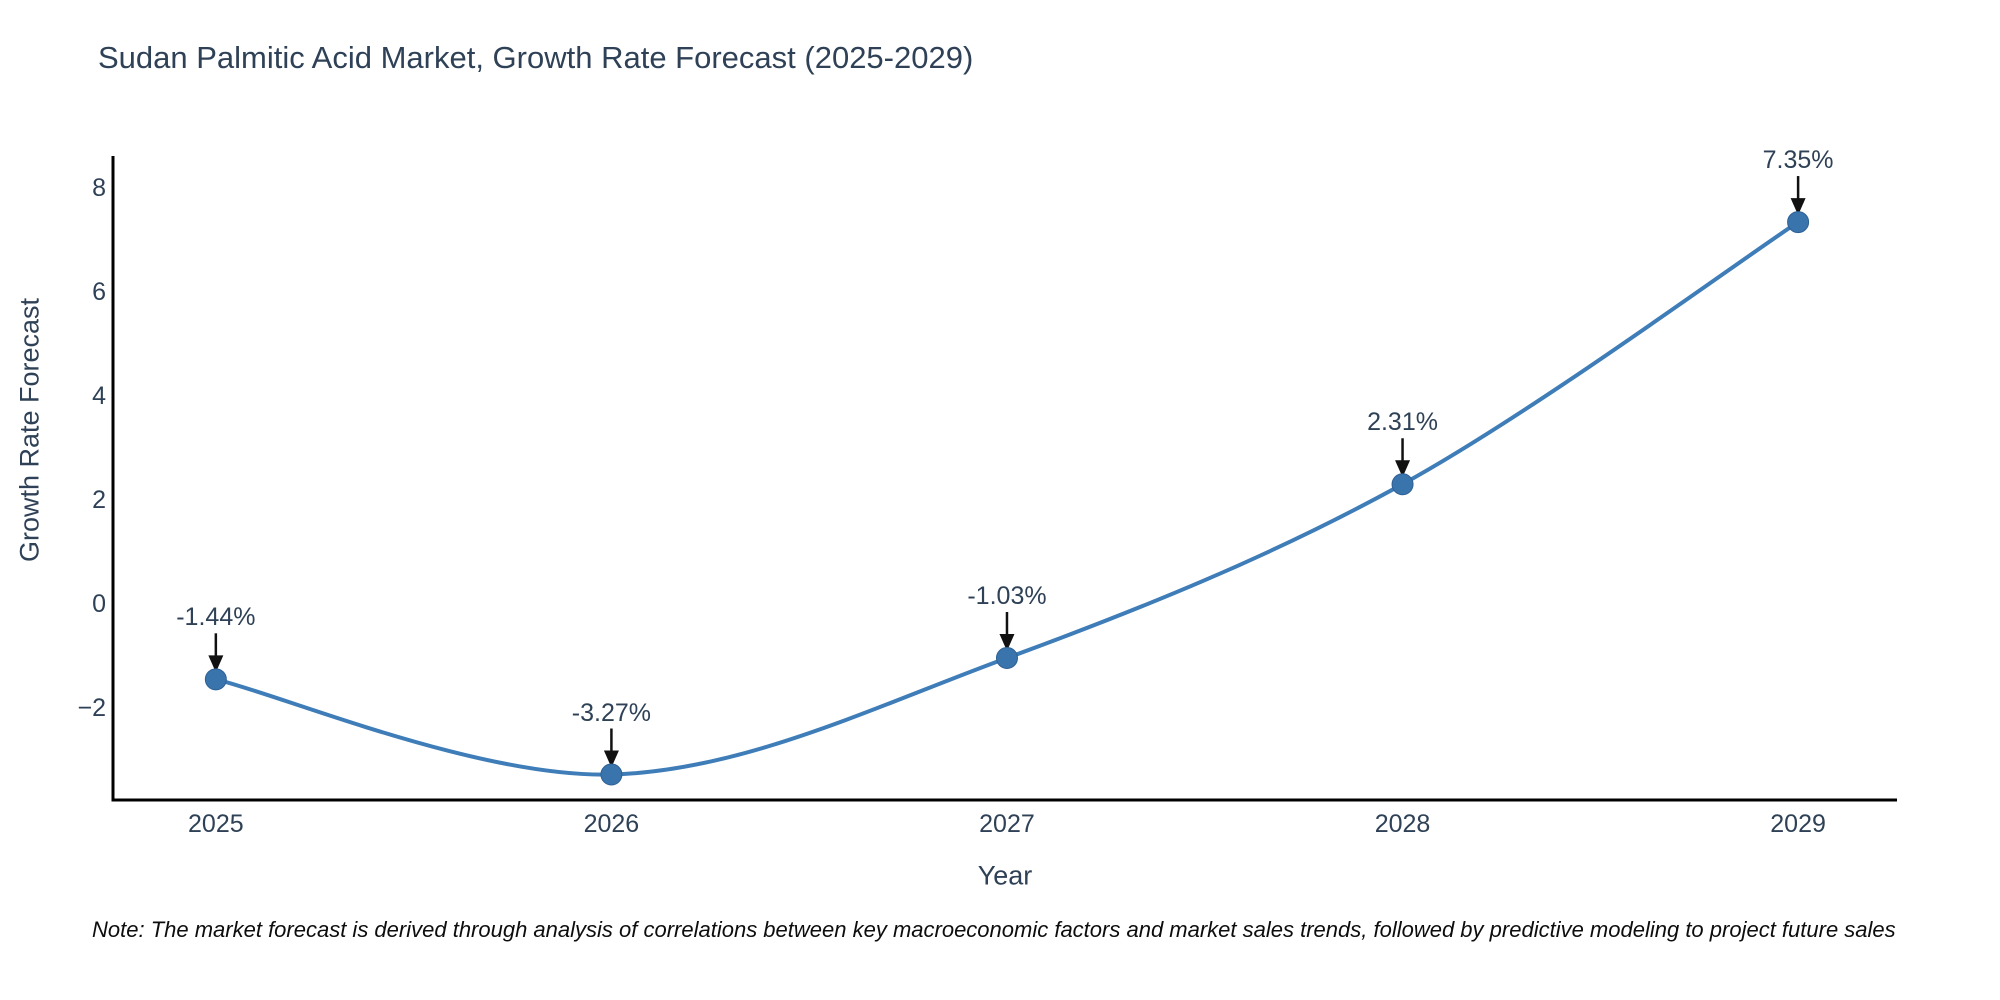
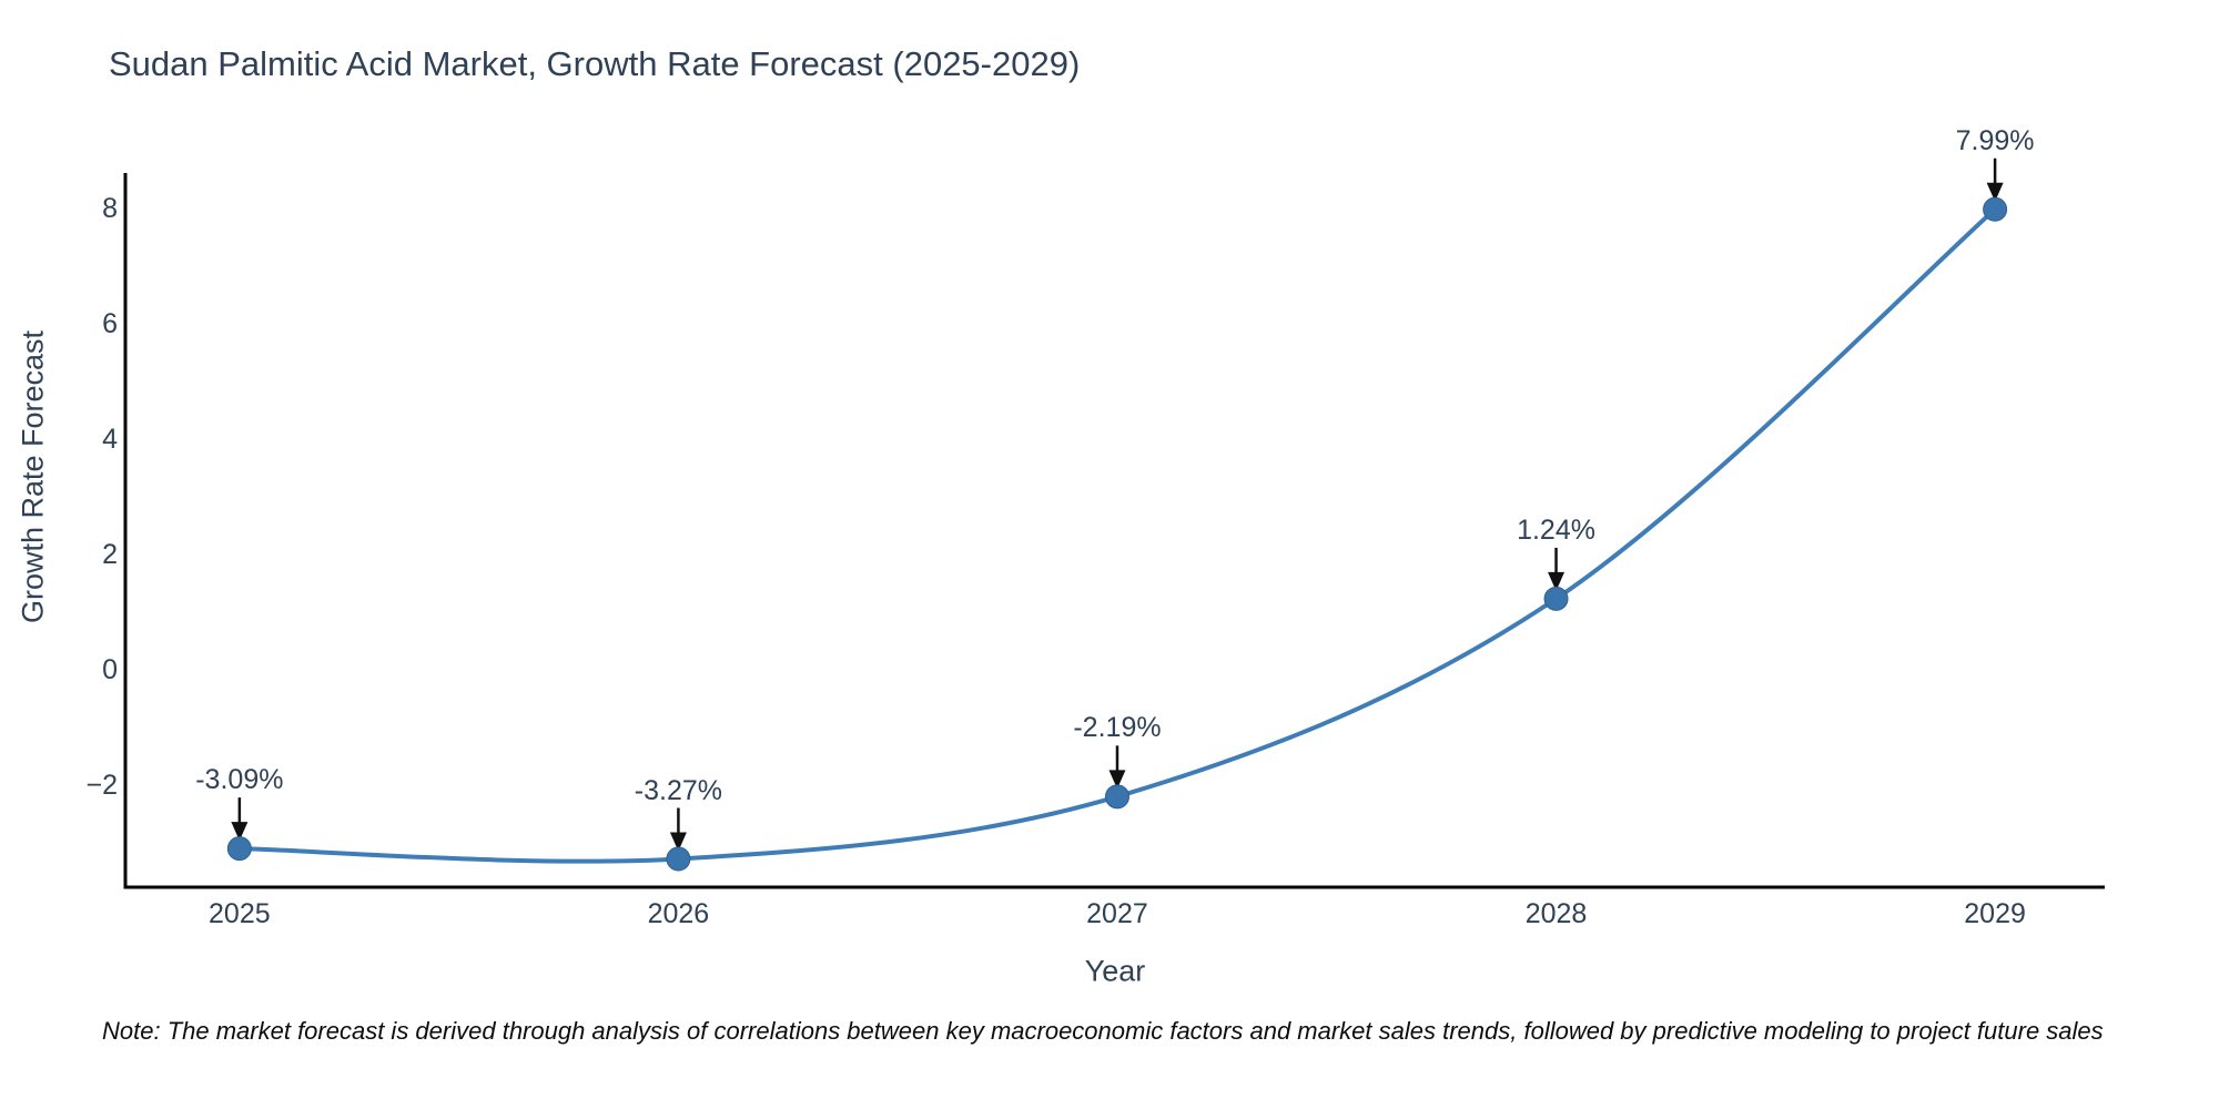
2025: -1.44% -> -3.09%
2027: -1.03% -> -2.19%
2028: 2.31% -> 1.24%
2029: 7.35% -> 7.99%
